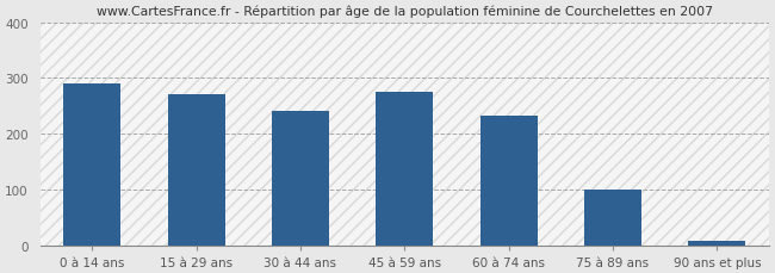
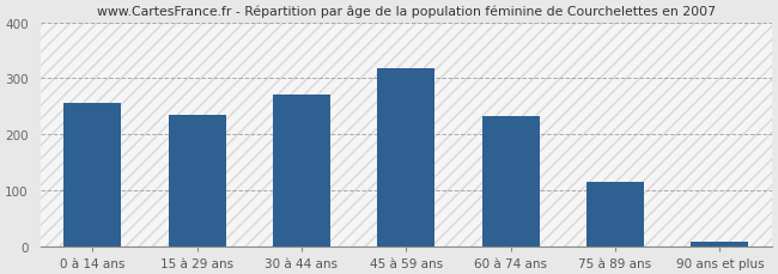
0 à 14 ans: 290 -> 255
15 à 29 ans: 270 -> 235
30 à 44 ans: 240 -> 270
45 à 59 ans: 275 -> 318
75 à 89 ans: 100 -> 115
